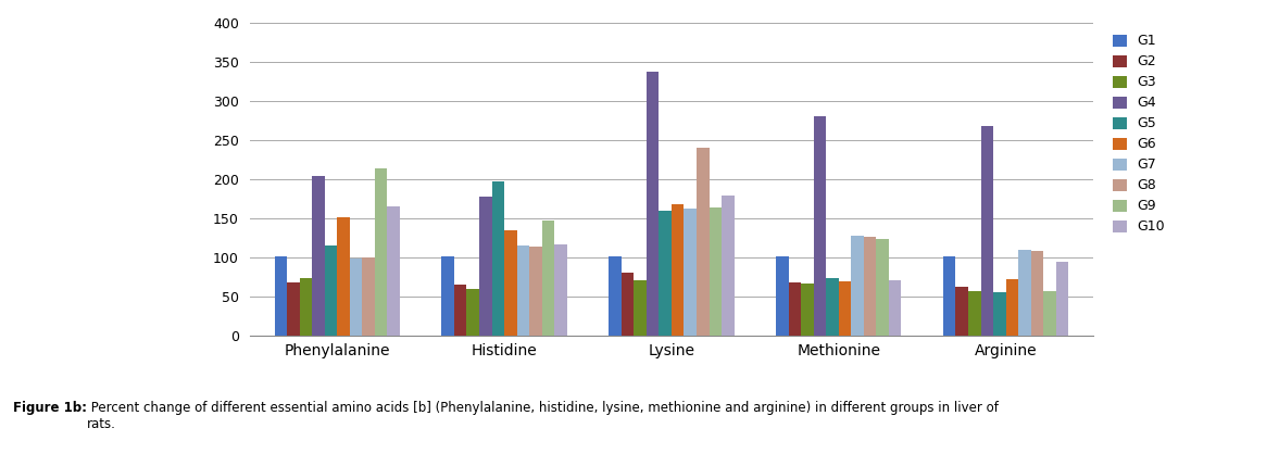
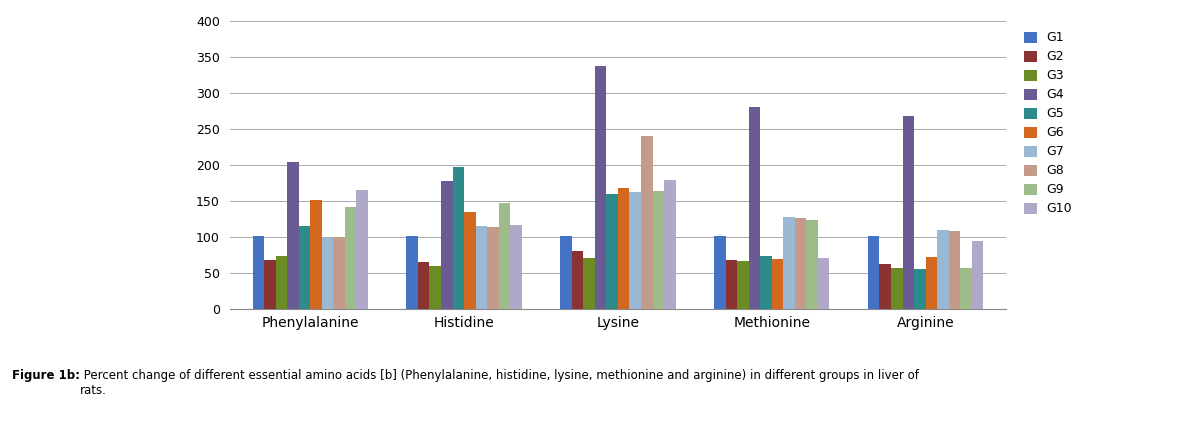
G9/Phenylalanine: 214 -> 142
